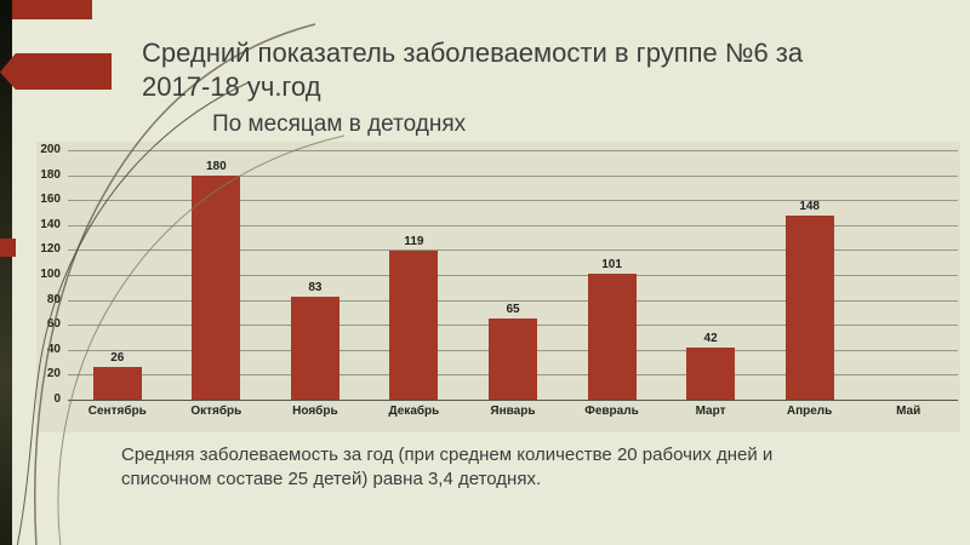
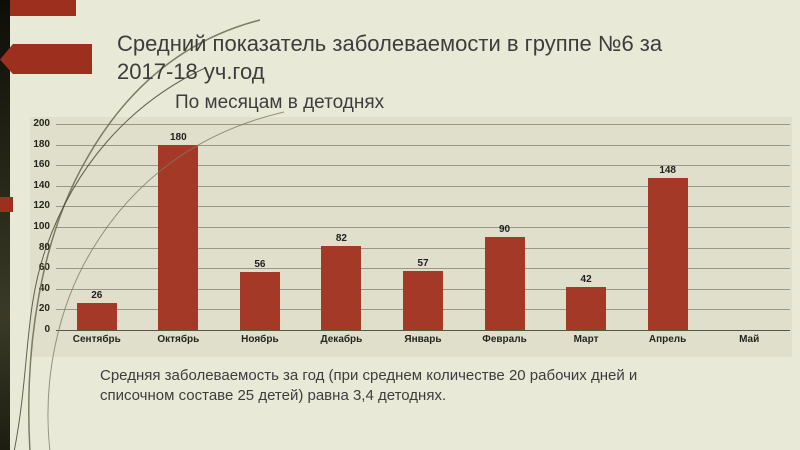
Ноябрь: 83 -> 56
Декабрь: 119 -> 82
Январь: 65 -> 57
Февраль: 101 -> 90
